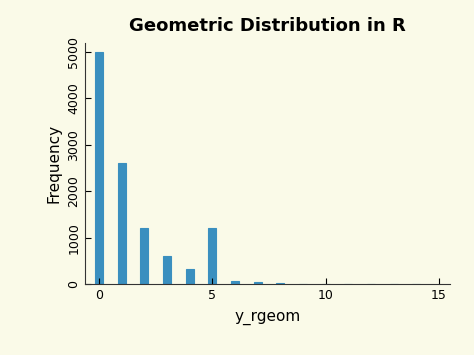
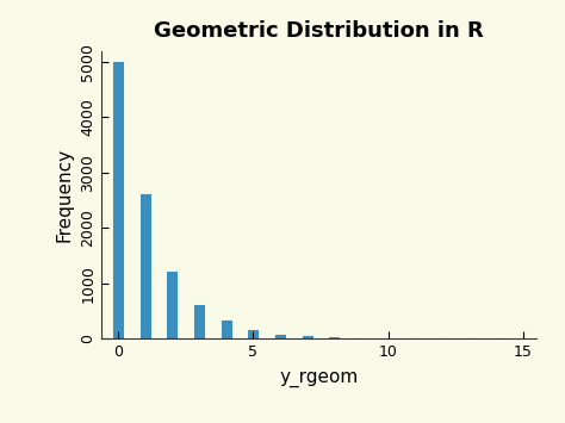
5: 1200 -> 150
